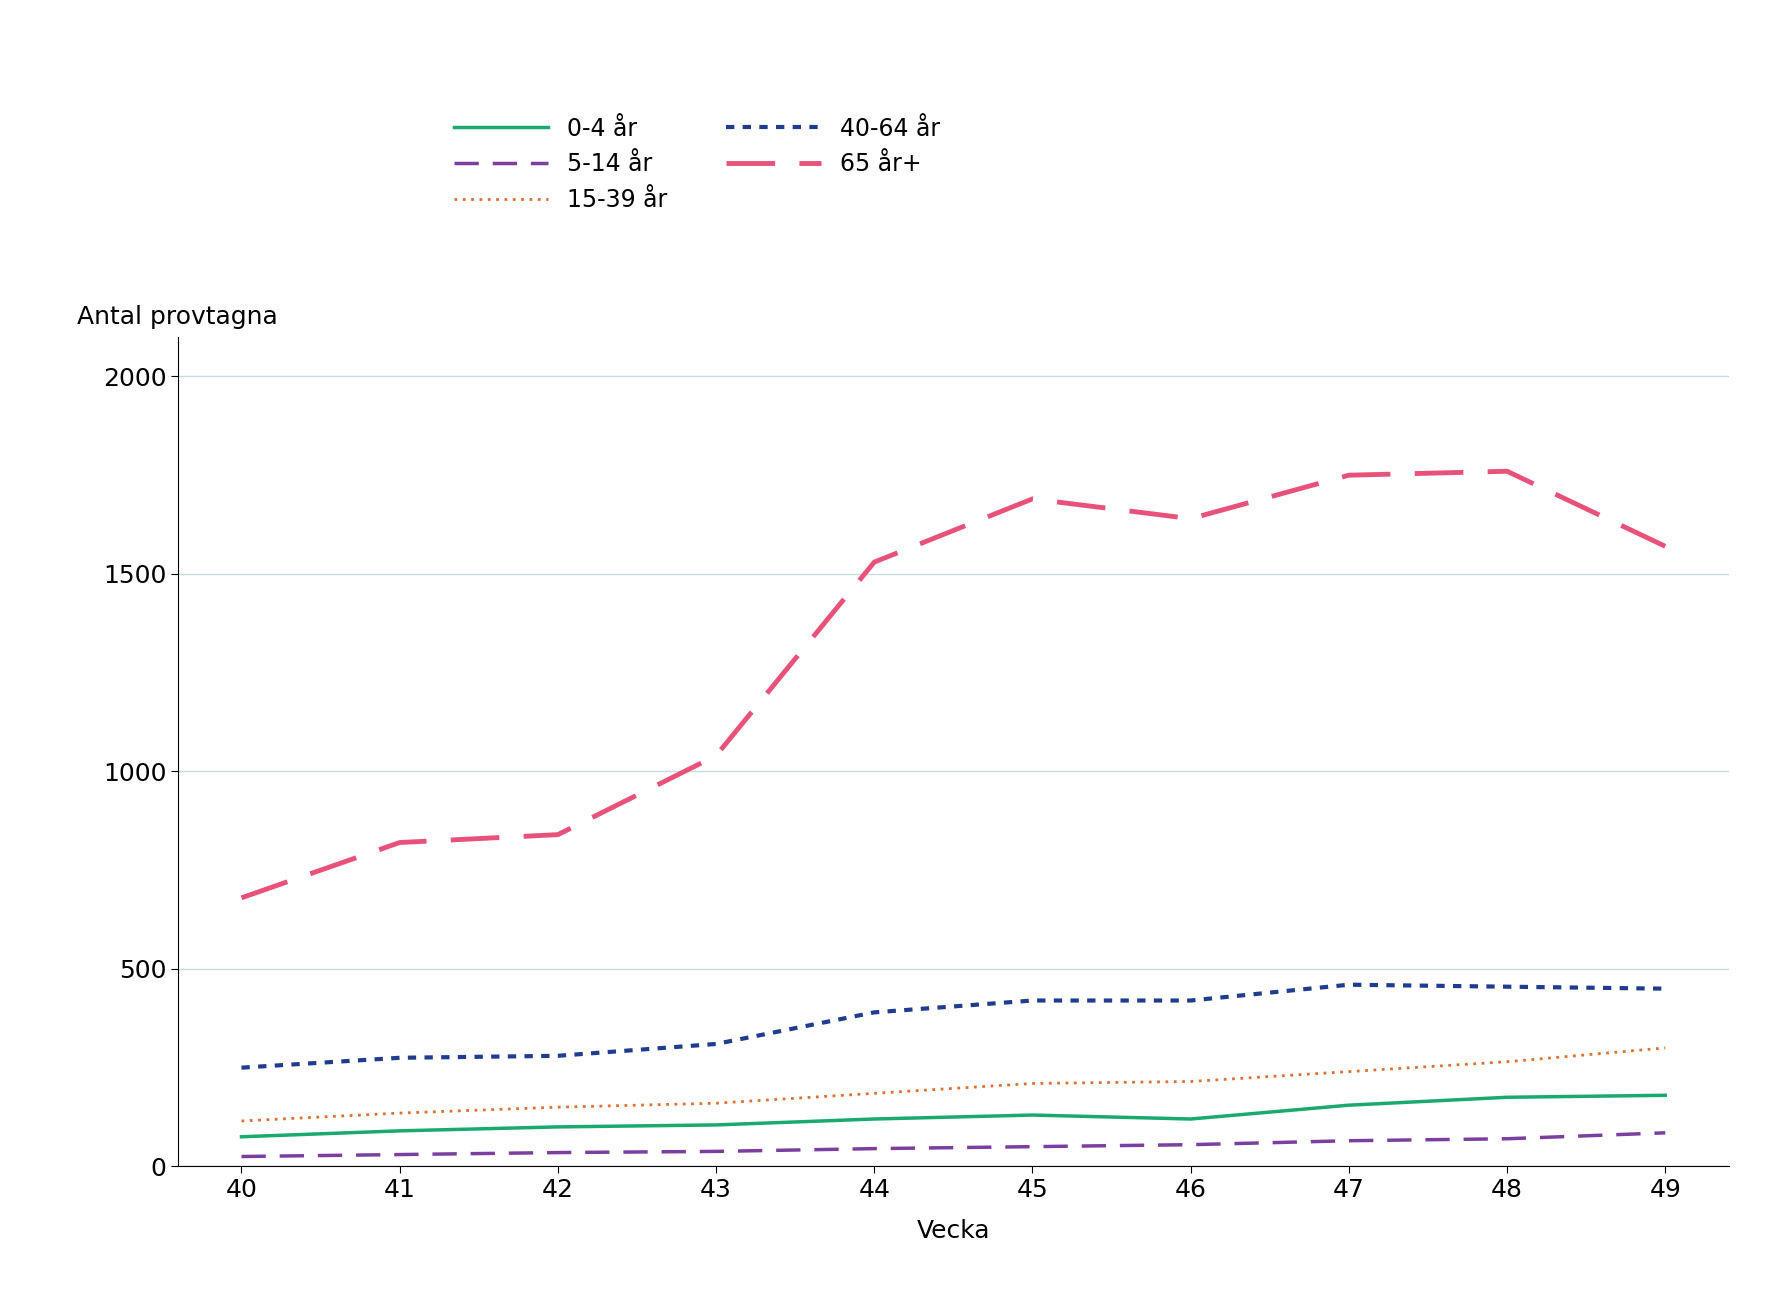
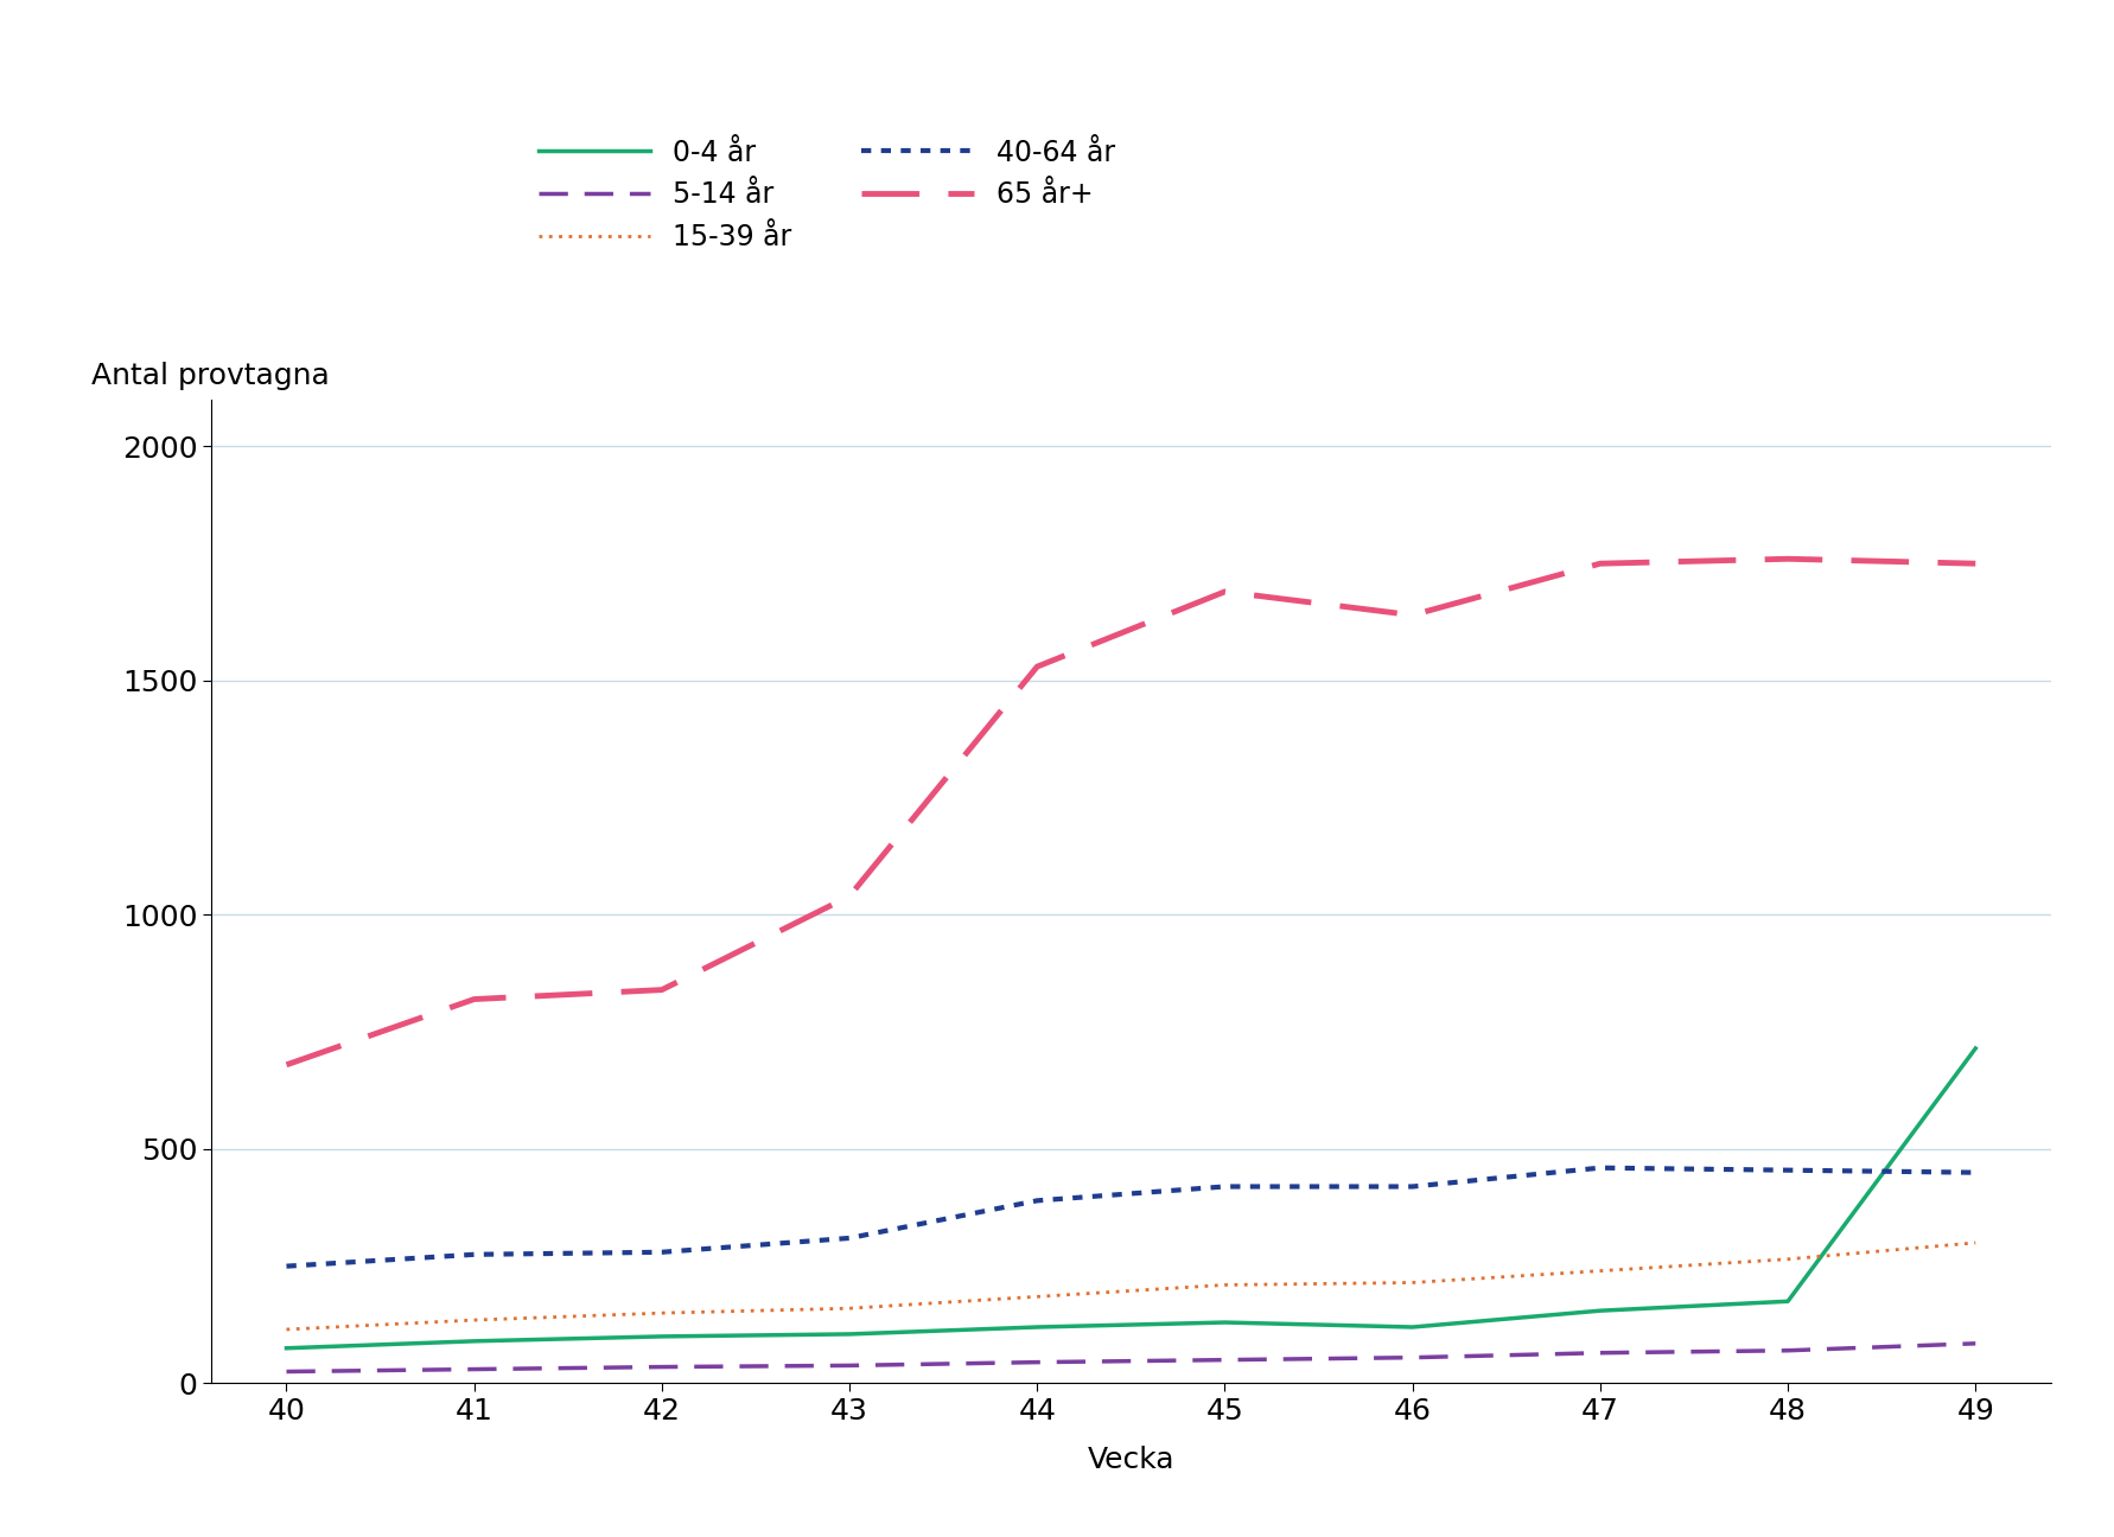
0-4 år/49: 180 -> 715
65 år+/49: 1570 -> 1750
